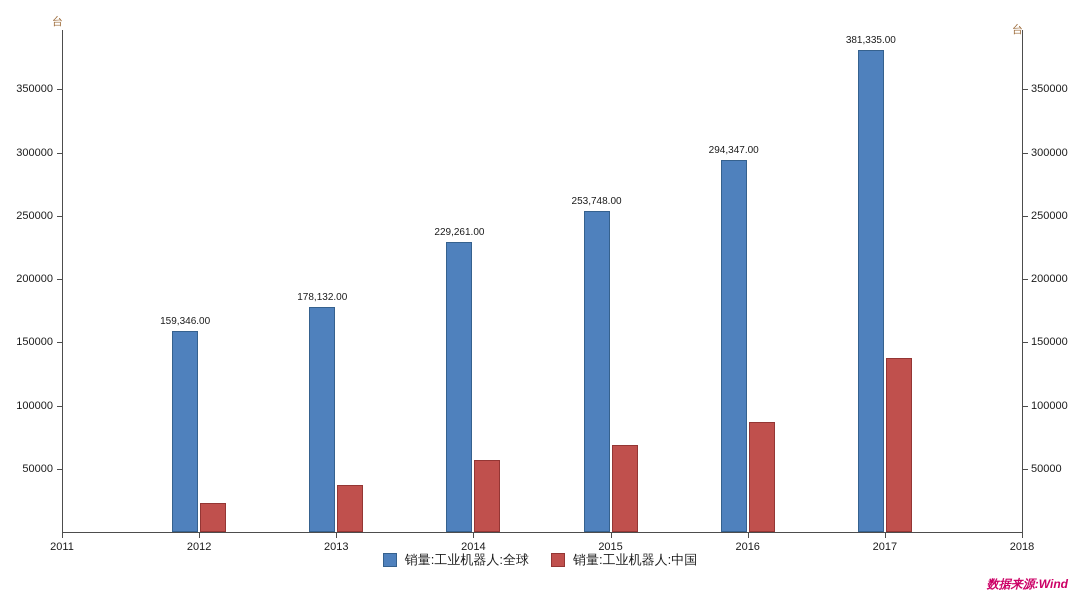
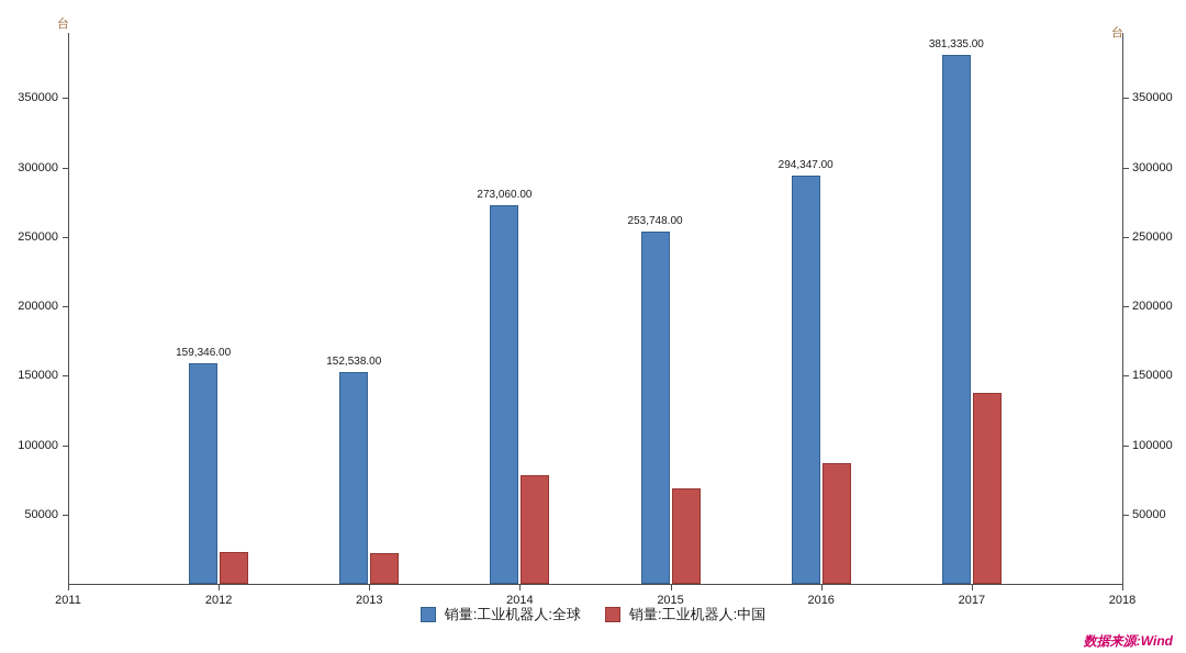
销量:工业机器人:全球/2013: 178,132.00 -> 152,538.00
销量:工业机器人:中国/2013: 37000 -> 22000
销量:工业机器人:全球/2014: 229,261.00 -> 273,060.00
销量:工业机器人:中国/2014: 57000 -> 78000
